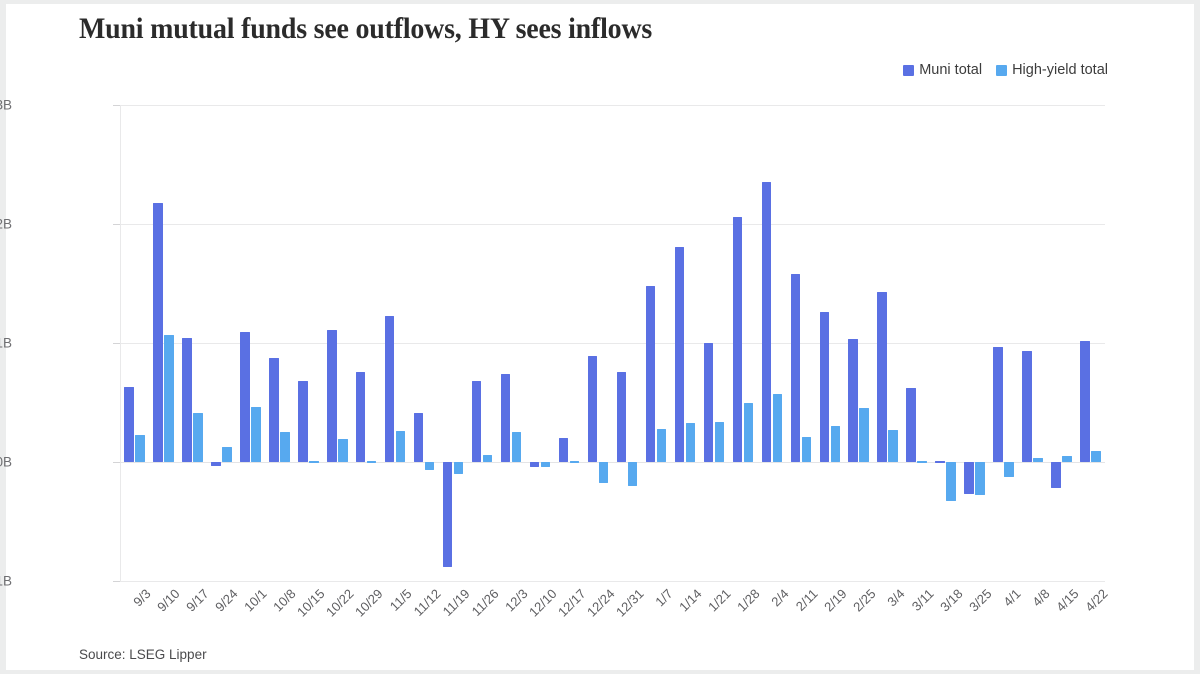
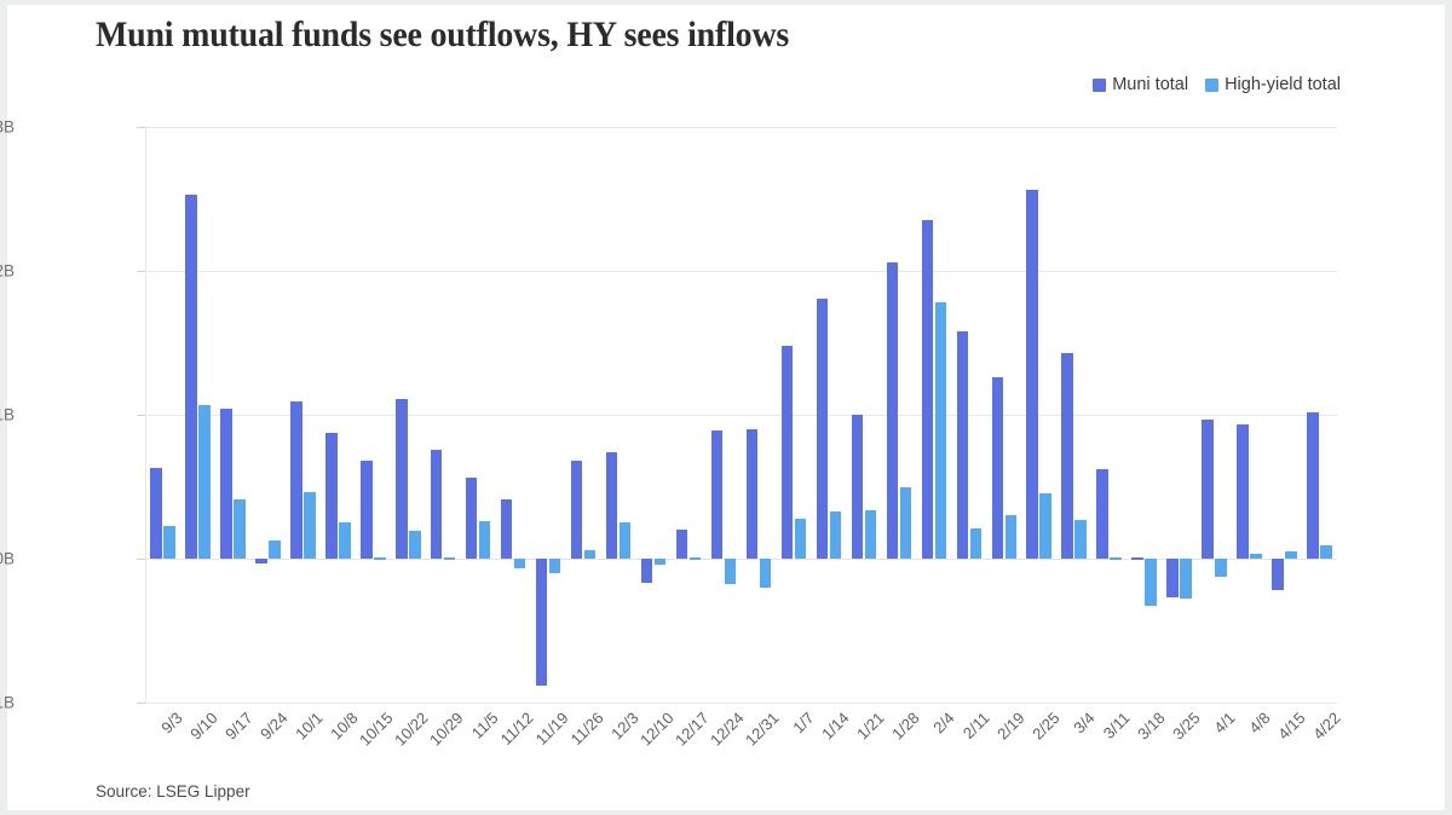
Muni total/9/10: $2.18B -> $2.53B
Muni total/11/5: $1.23B -> $0.56B
Muni total/12/10: -$0.04B -> -$0.17B
Muni total/12/31: $0.76B -> $0.90B
High-yield total/2/4: $0.57B -> $1.78B
Muni total/2/25: $1.03B -> $2.56B
